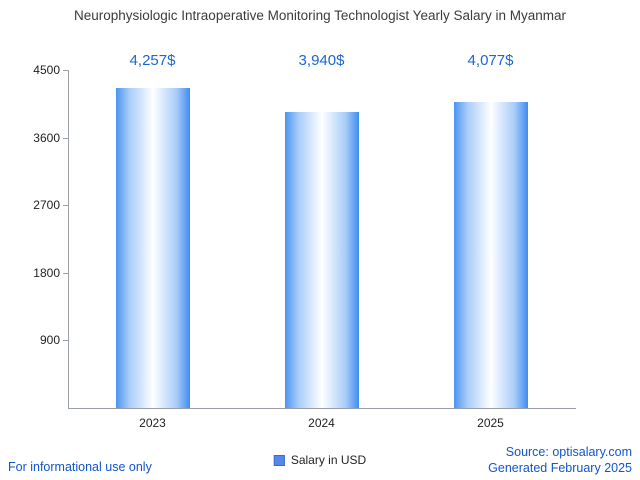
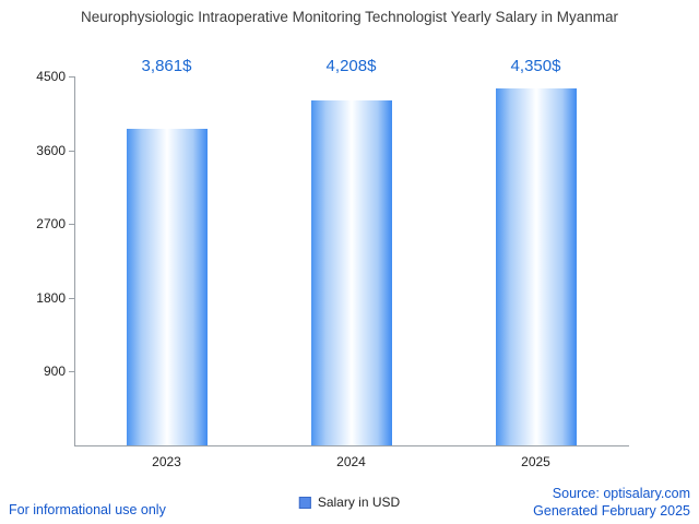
2023: 4,257 -> 3,861
2024: 3,940 -> 4,208
2025: 4,077 -> 4,350
